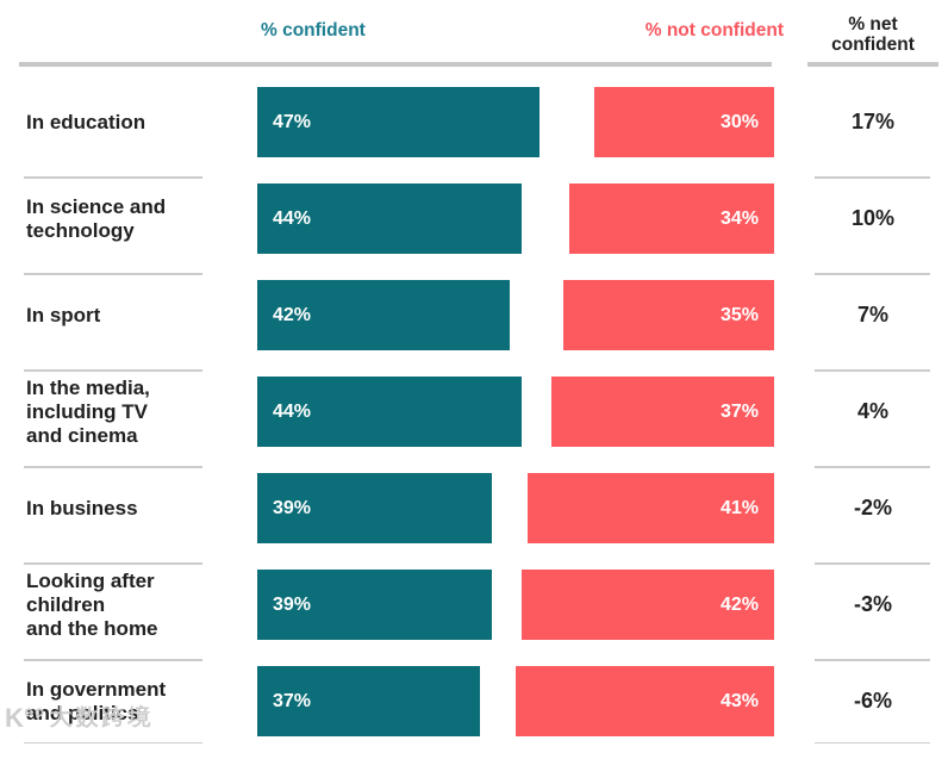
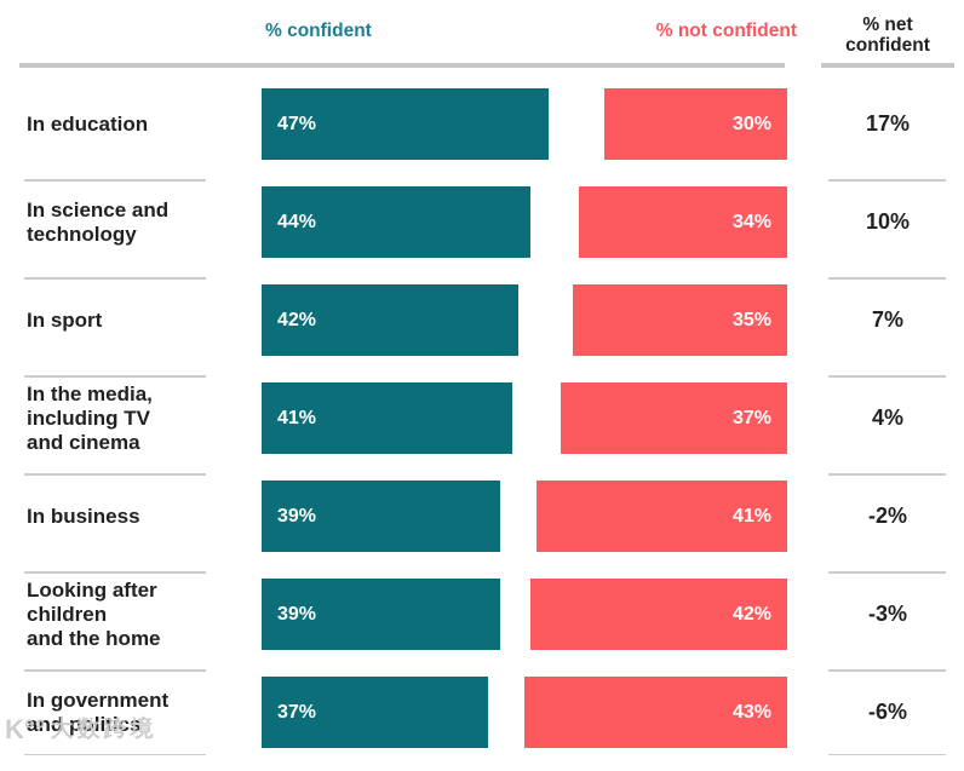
% confident/In the media, including TV and cinema: 44% -> 41%
